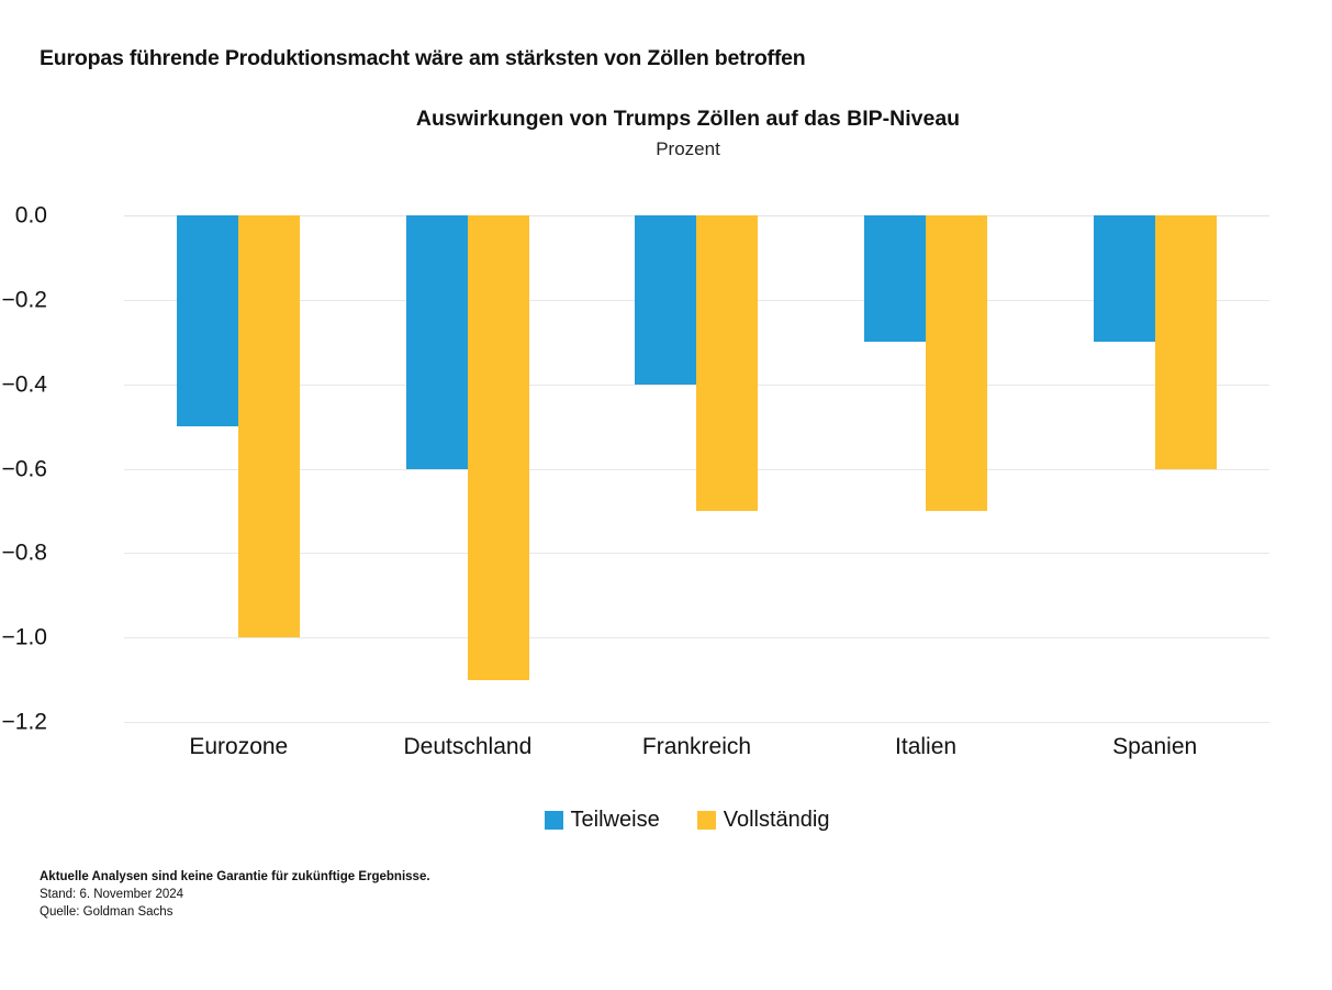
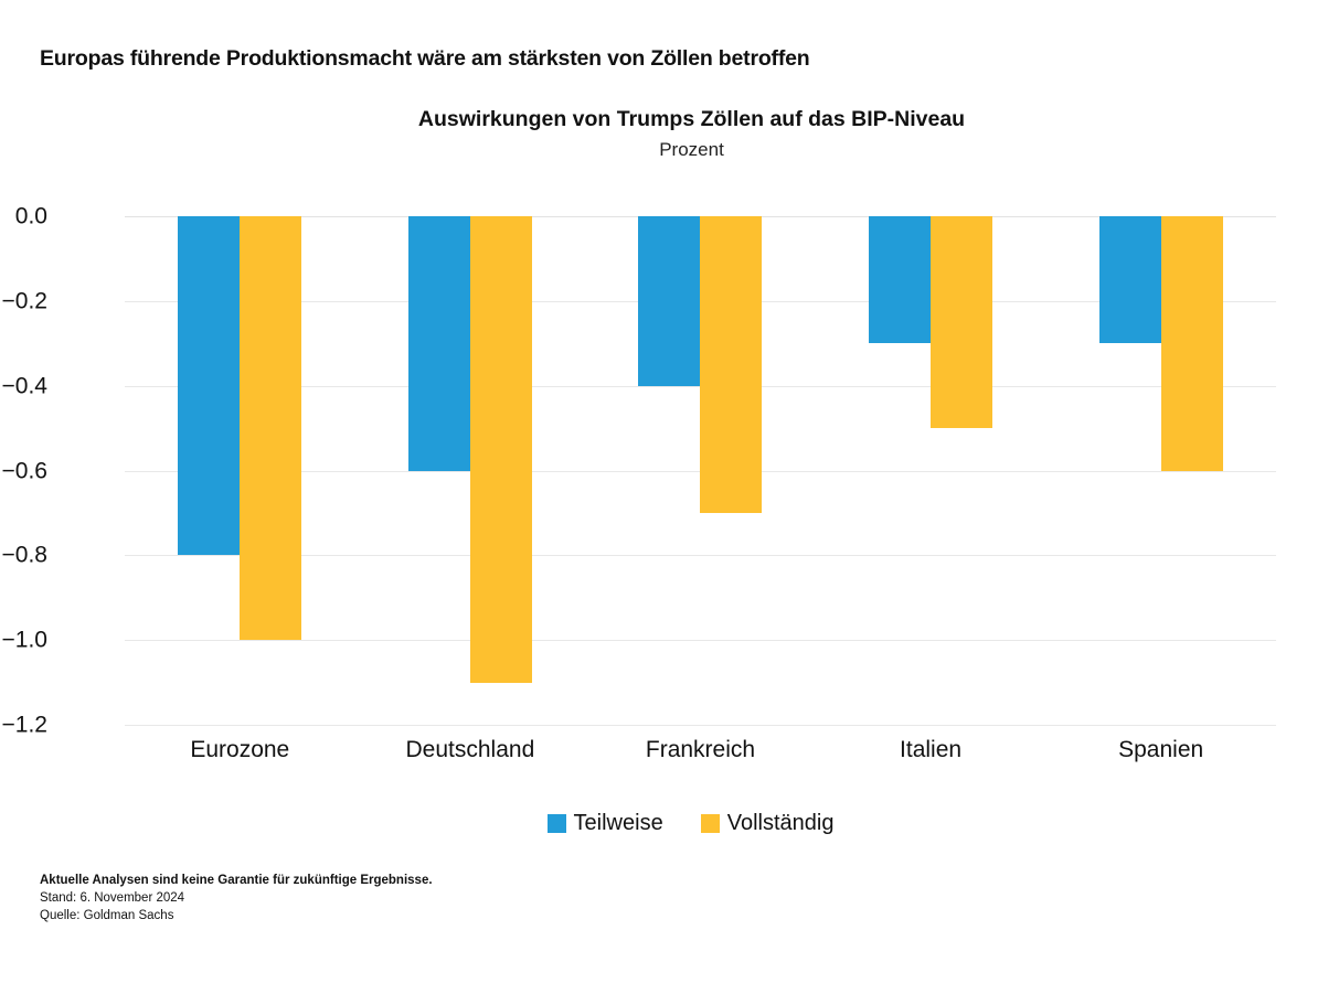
Teilweise/Eurozone: -0.5 -> -0.8
Vollständig/Italien: -0.7 -> -0.5
